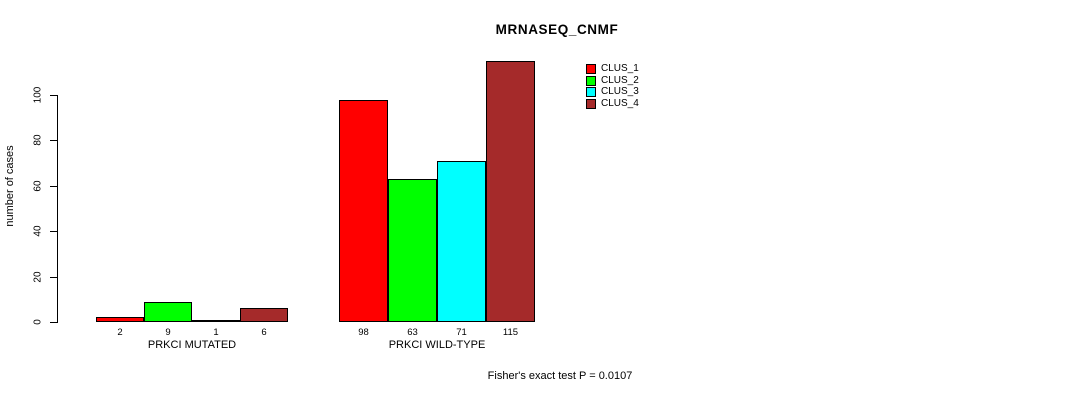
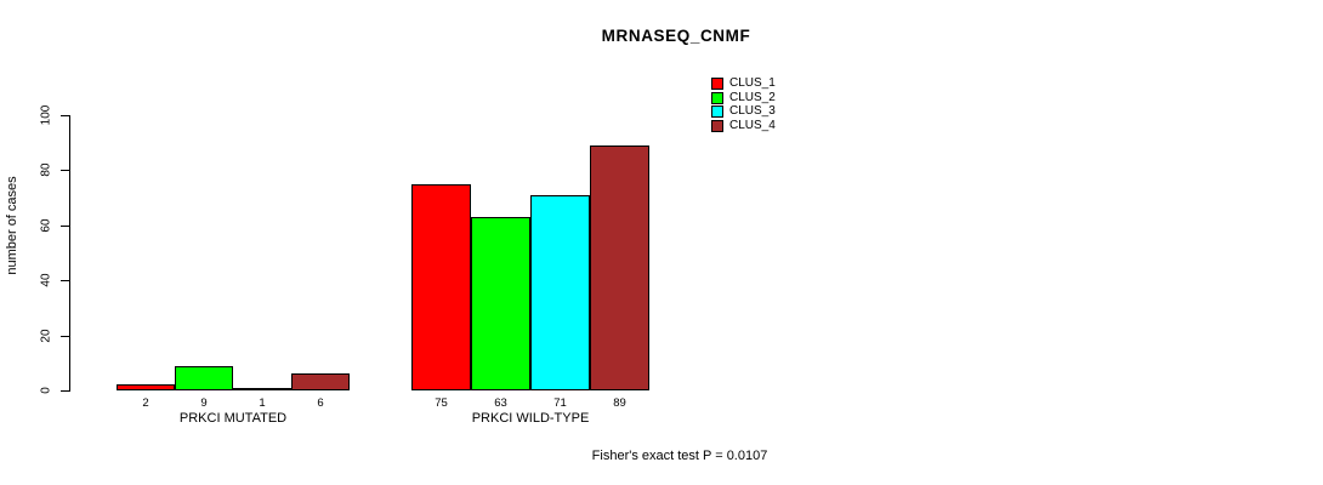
CLUS_1/PRKCI WILD-TYPE: 98 -> 75
CLUS_4/PRKCI WILD-TYPE: 115 -> 89
